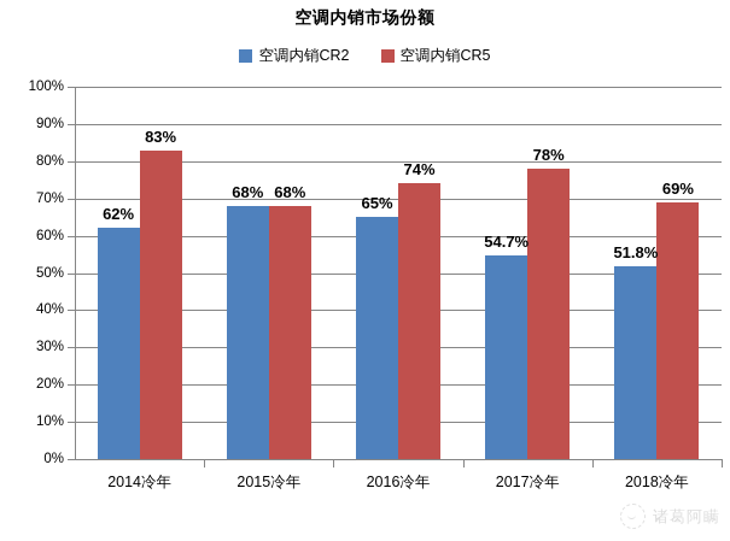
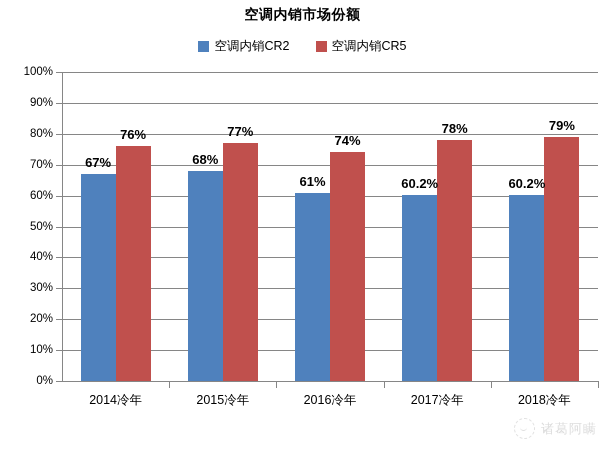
空调内销CR2/2014冷年: 62% -> 67%
空调内销CR5/2014冷年: 83% -> 76%
空调内销CR5/2015冷年: 68% -> 77%
空调内销CR2/2016冷年: 65% -> 61%
空调内销CR2/2017冷年: 54.7% -> 60.2%
空调内销CR2/2018冷年: 51.8% -> 60.2%
空调内销CR5/2018冷年: 69% -> 79%
